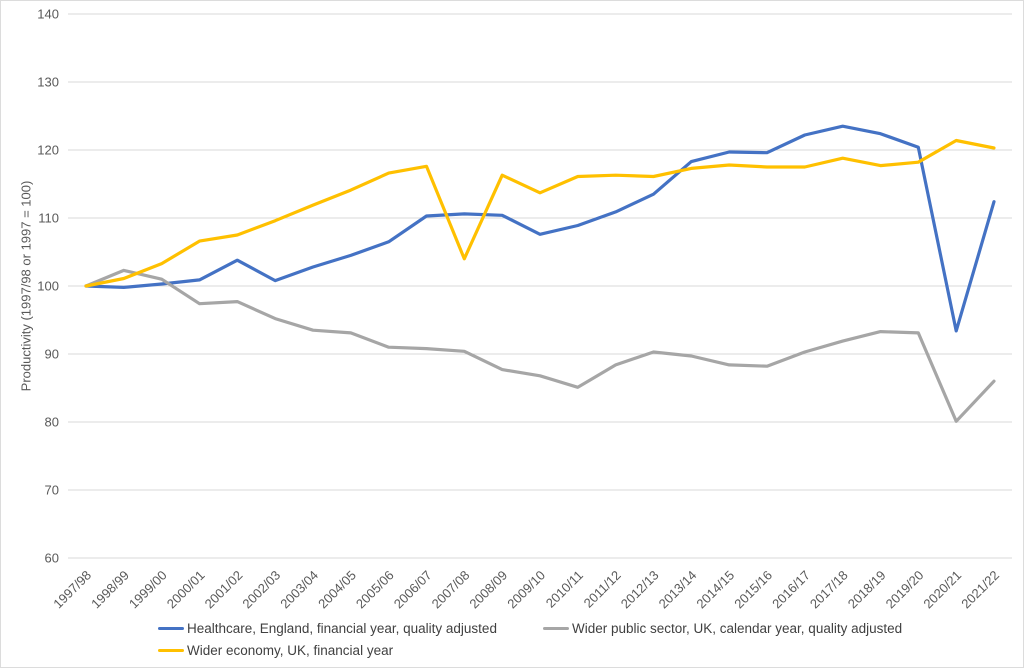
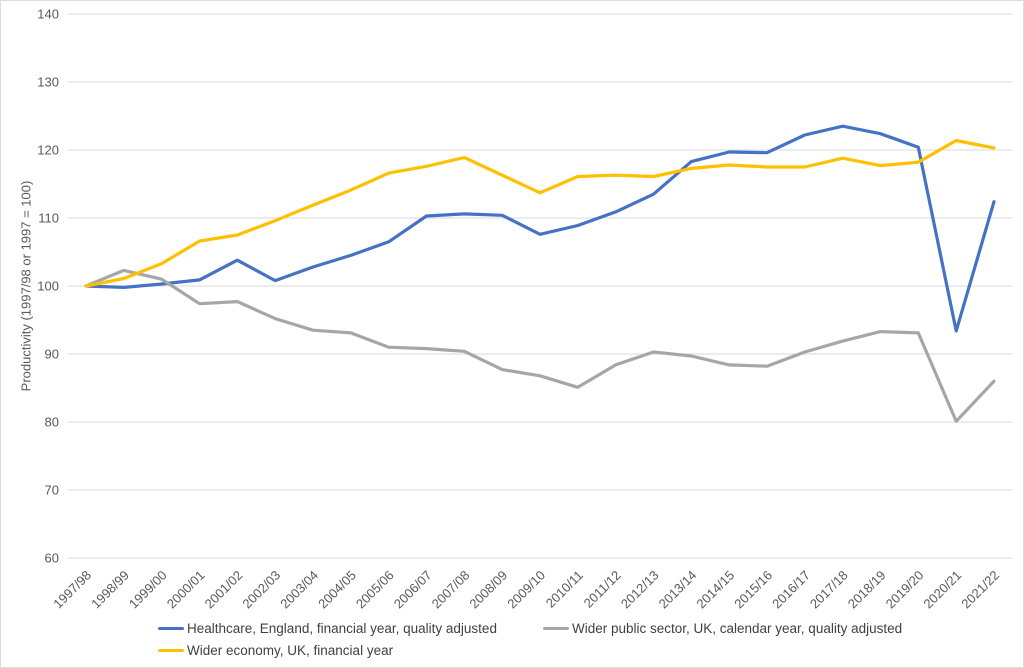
Wider economy, UK, financial year/2007/08: 104 -> 119
